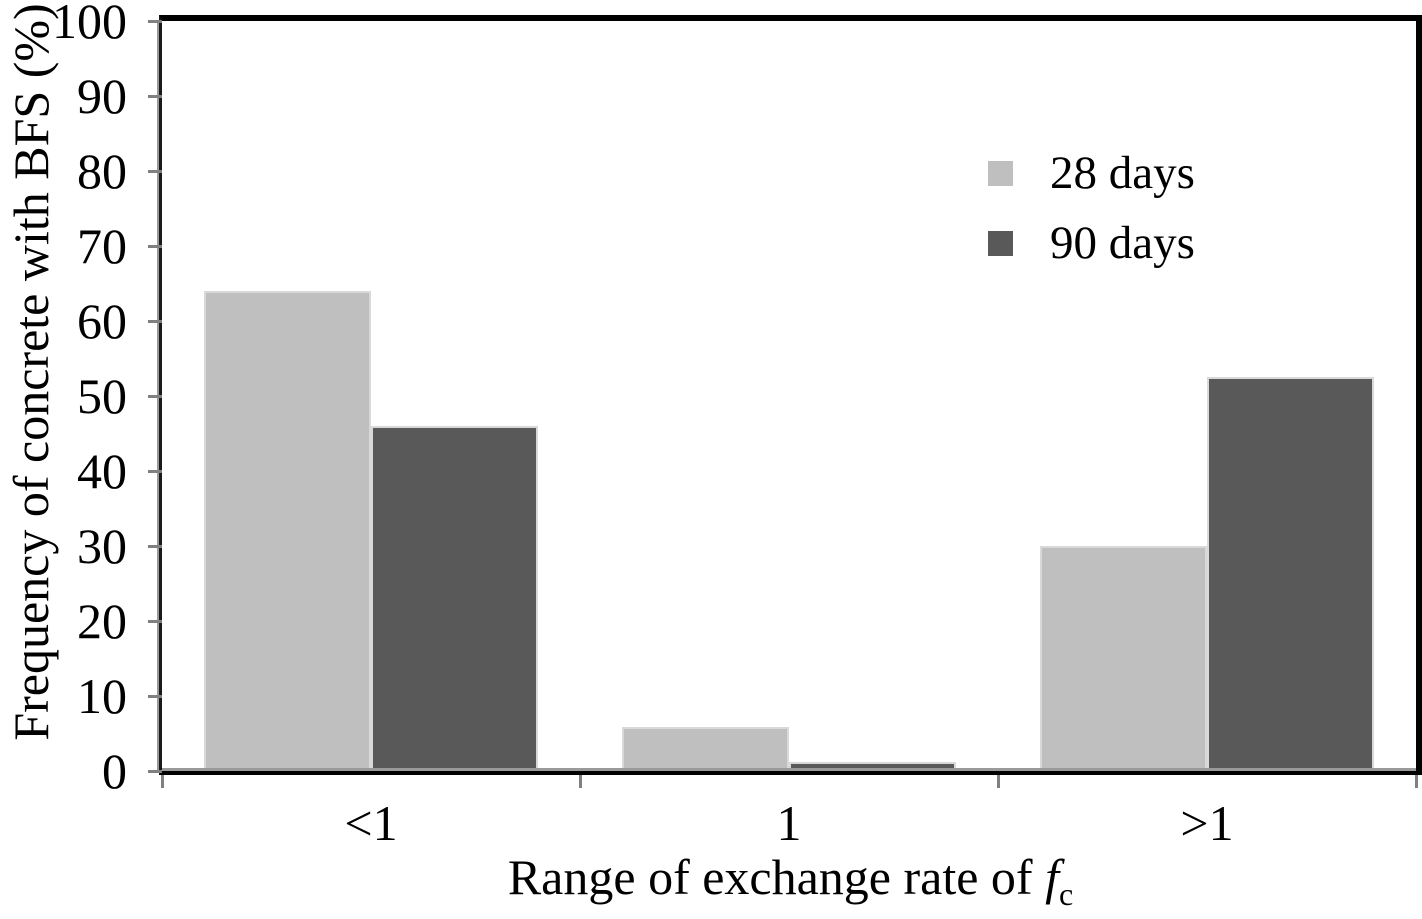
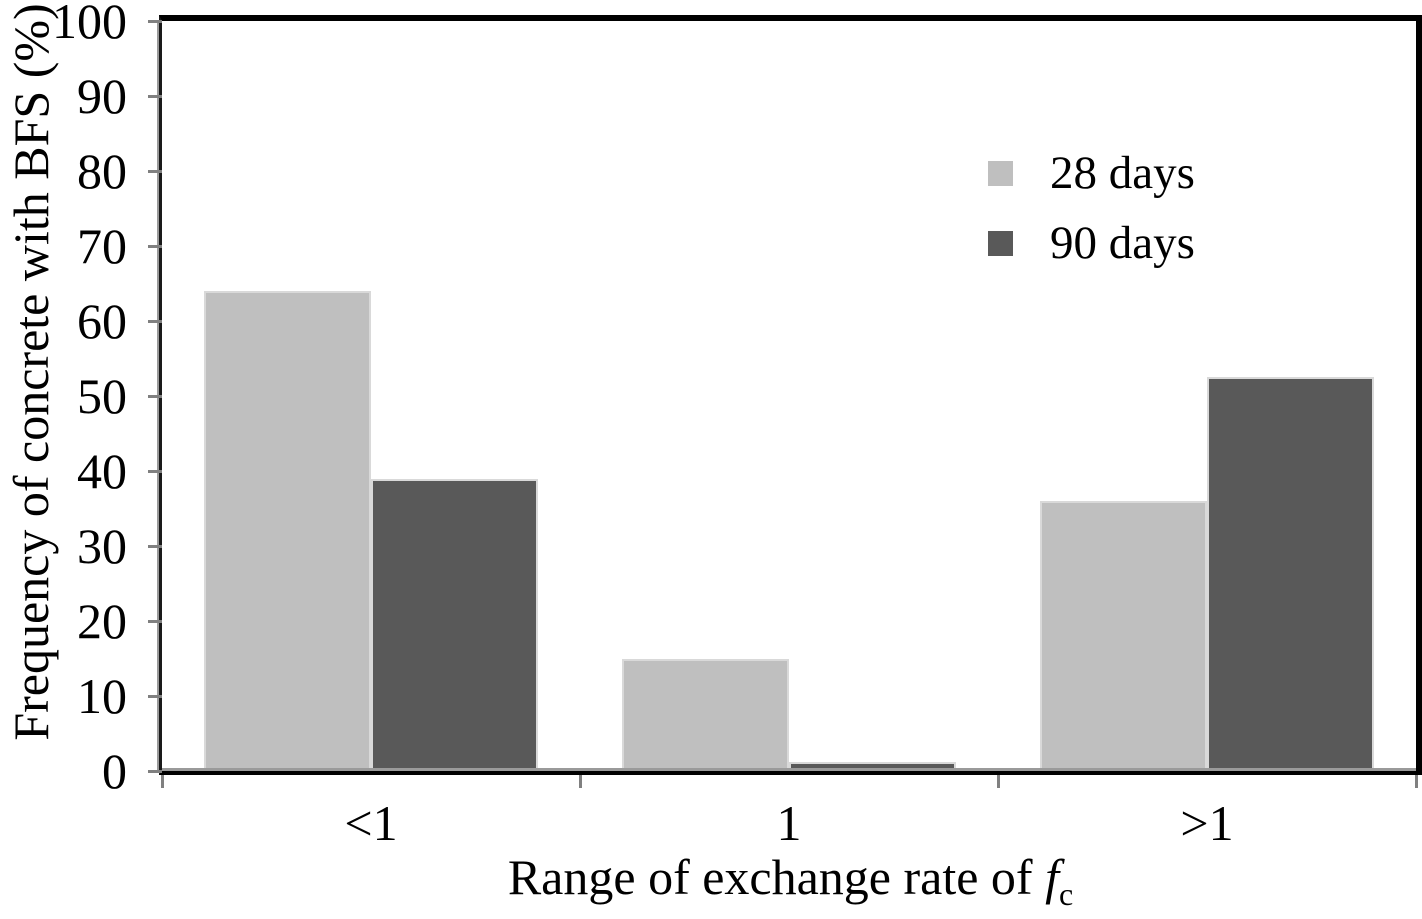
90 days/<1: 46 -> 39
28 days/1: 6 -> 15
28 days/>1: 30 -> 36
